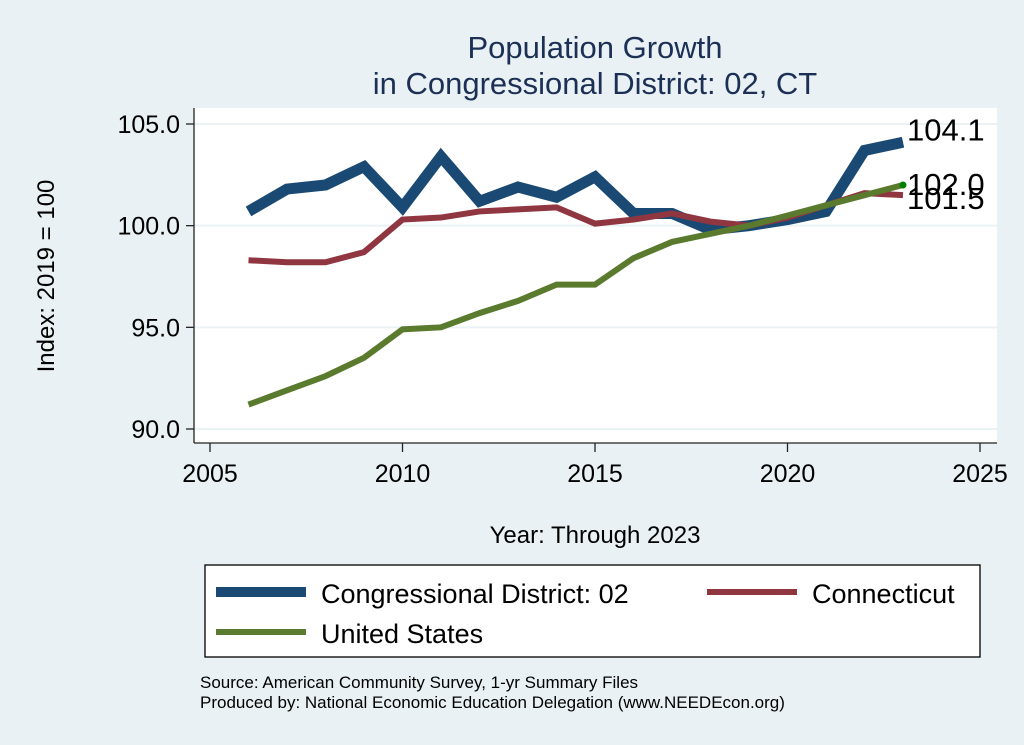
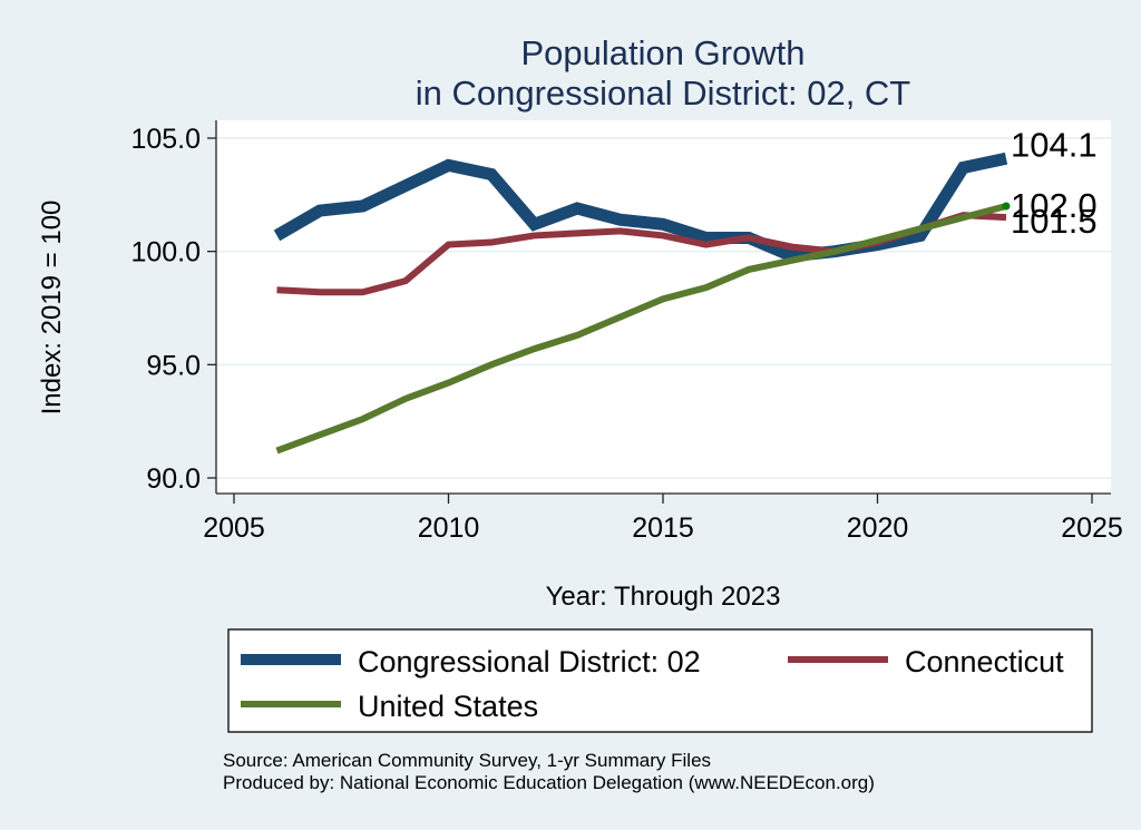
Congressional District: 02/2010: 100.9 -> 103.8
United States/2010: 94.9 -> 94.2
Congressional District: 02/2015: 102.4 -> 101.2
Connecticut/2015: 100.1 -> 100.7
United States/2015: 97.1 -> 97.9
